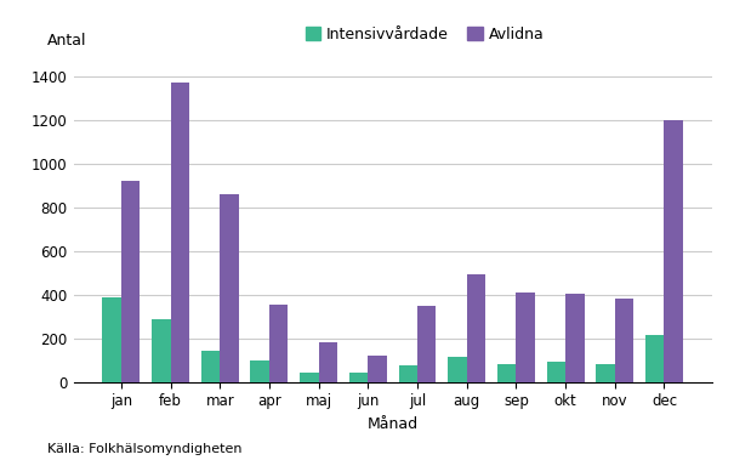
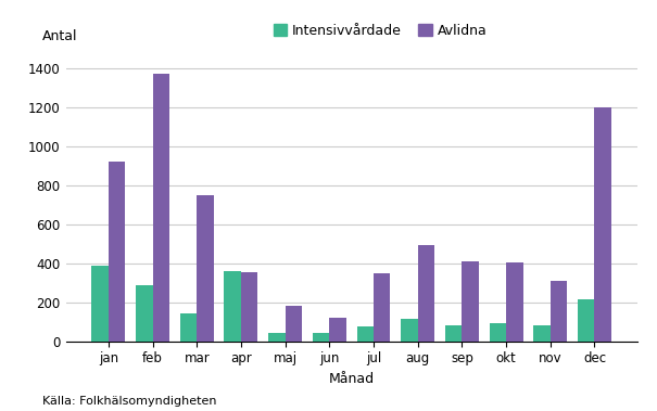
Avlidna/mar: 860 -> 750
Intensivvårdade/apr: 100 -> 360
Avlidna/nov: 380 -> 310
